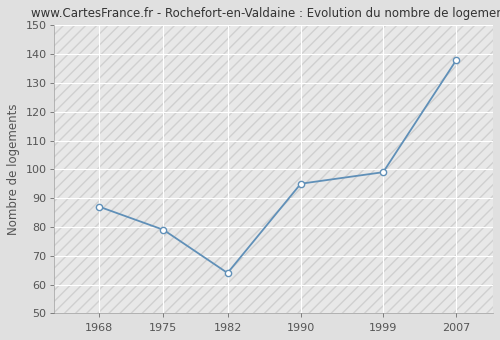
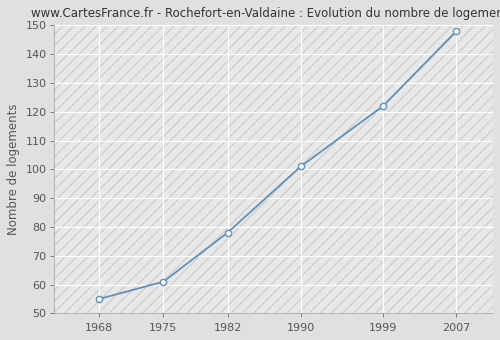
1968: 87 -> 55
1975: 79 -> 61
1982: 64 -> 78
1990: 95 -> 101
1999: 99 -> 122
2007: 138 -> 148
